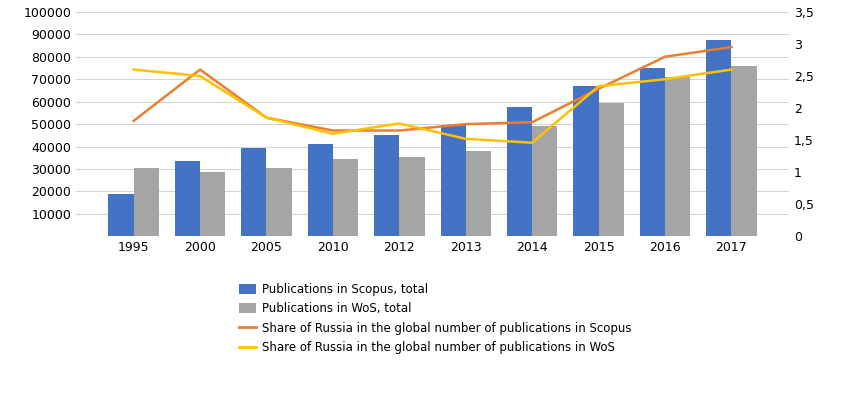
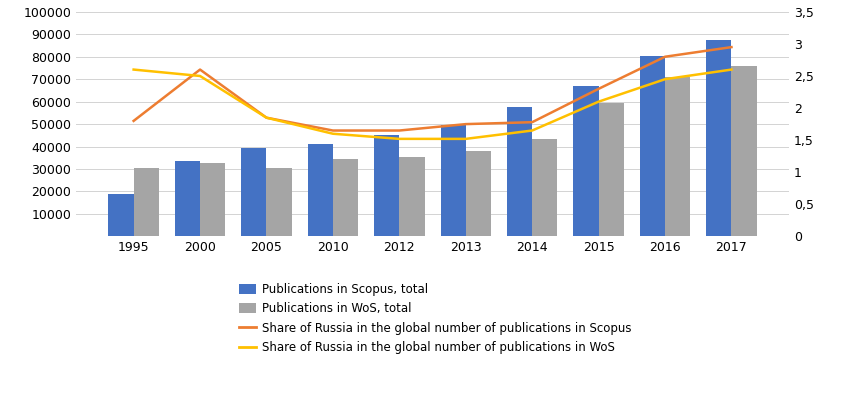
Publications in WoS, total/2000: 28500 -> 32500
Share of Russia in the global number of publications in WoS/2012: 1,76 -> 1,52
Share of Russia in the global number of publications in WoS/2014: 1,46 -> 1,65
Publications in WoS, total/2014: 49000 -> 43500
Share of Russia in the global number of publications in WoS/2015: 2,34 -> 2,10
Publications in Scopus, total/2016: 75000 -> 80500
